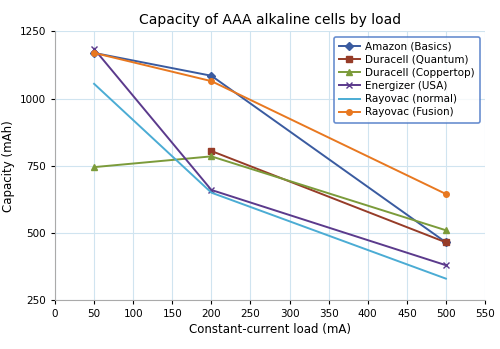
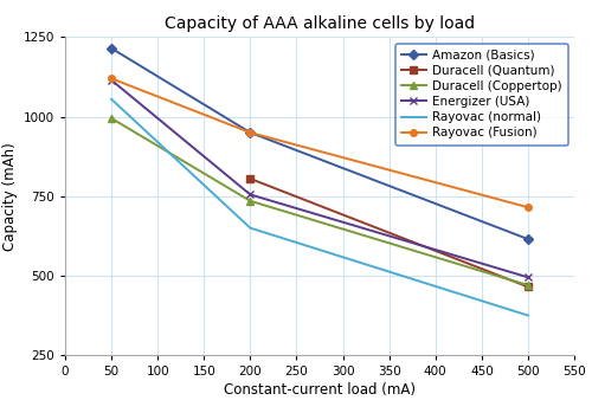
Amazon (Basics)/50: 1170 -> 1215
Duracell (Coppertop)/50: 745 -> 995
Energizer (USA)/50: 1185 -> 1115
Rayovac (Fusion)/50: 1170 -> 1120
Amazon (Basics)/200: 1085 -> 950
Duracell (Coppertop)/200: 785 -> 735
Energizer (USA)/200: 660 -> 755
Rayovac (Fusion)/200: 1065 -> 950
Amazon (Basics)/500: 465 -> 615
Duracell (Coppertop)/500: 510 -> 470
Energizer (USA)/500: 380 -> 495
Rayovac (normal)/500: 330 -> 375
Rayovac (Fusion)/500: 645 -> 715
